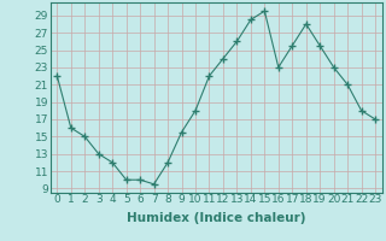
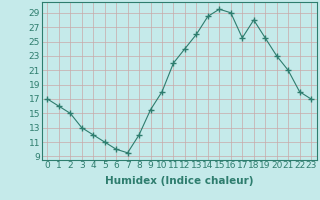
0: 22.0 -> 17.0
5: 10.0 -> 11.0
16: 23.0 -> 29.0
